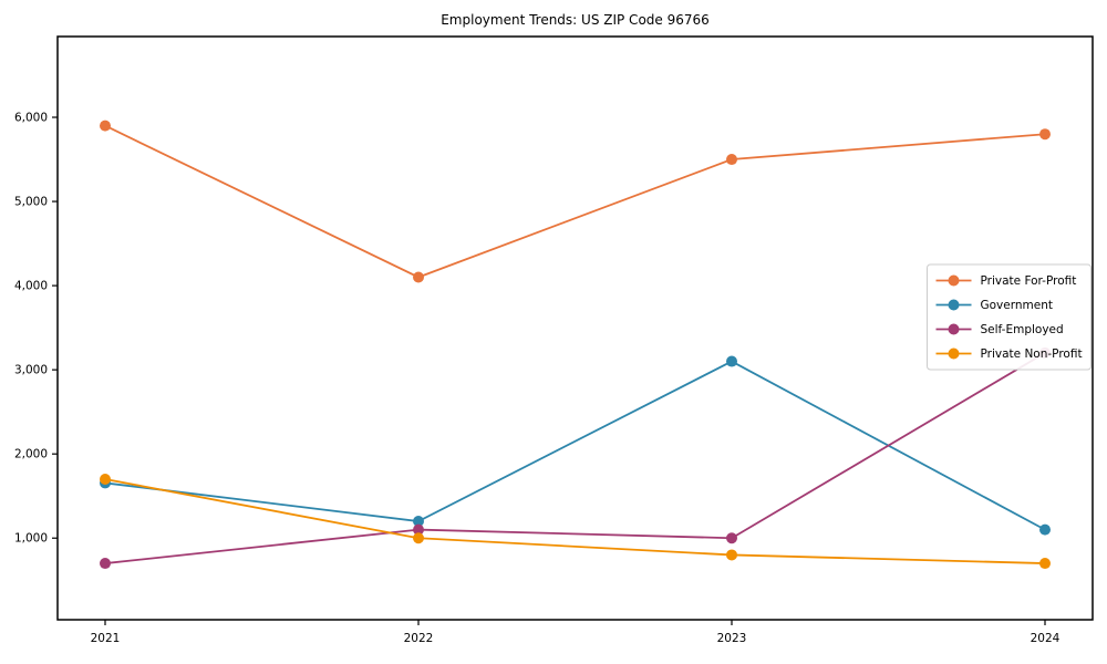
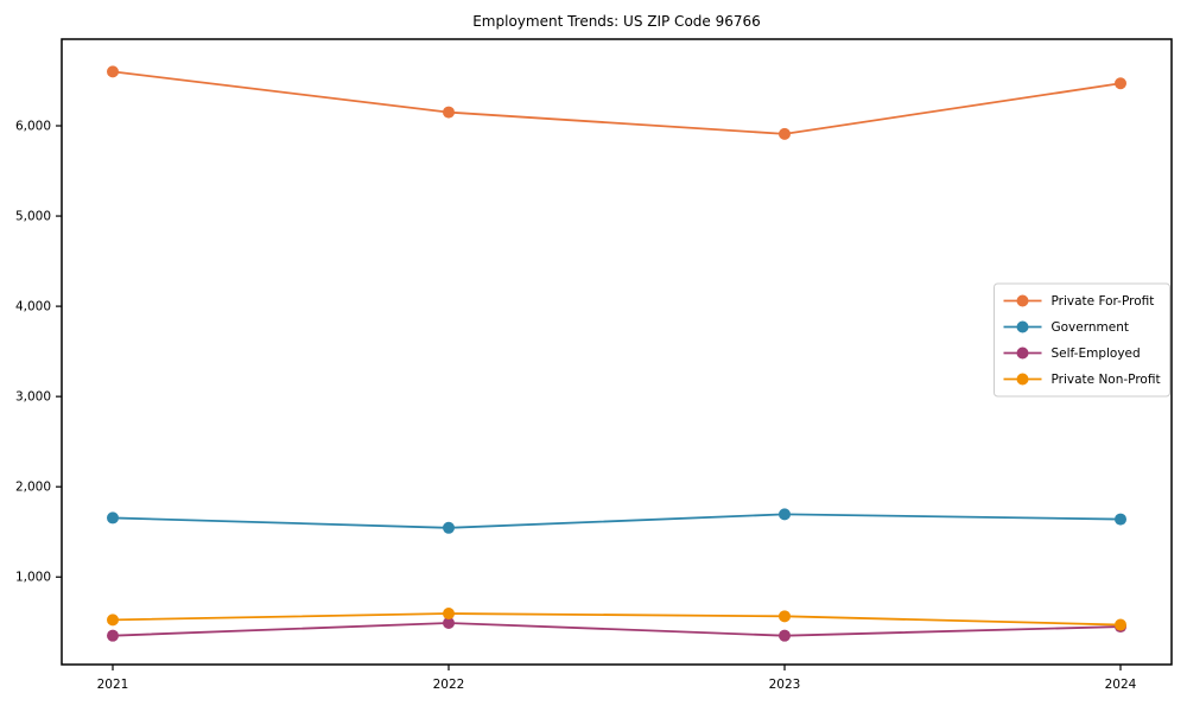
Private For-Profit/2021: 5900 -> 6600
Self-Employed/2021: 700 -> 400
Private Non-Profit/2021: 1700 -> 500
Private For-Profit/2022: 4100 -> 6200
Government/2022: 1200 -> 1500
Self-Employed/2022: 1100 -> 500
Private Non-Profit/2022: 1000 -> 600
Private For-Profit/2023: 5500 -> 5900
Government/2023: 3100 -> 1700
Self-Employed/2023: 1000 -> 400
Private Non-Profit/2023: 800 -> 600
Private For-Profit/2024: 5800 -> 6500
Government/2024: 1100 -> 1600
Self-Employed/2024: 3200 -> 400
Private Non-Profit/2024: 700 -> 500
